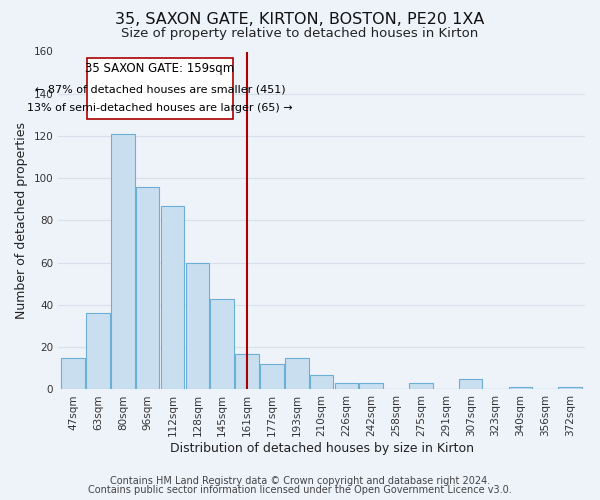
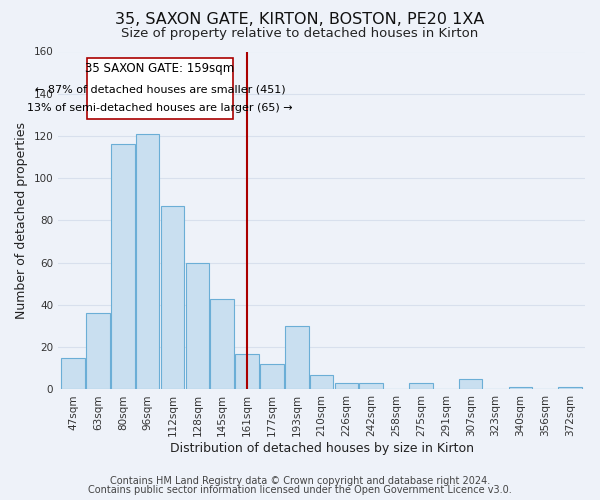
80sqm: 121 -> 116
96sqm: 96 -> 121
193sqm: 15 -> 30
